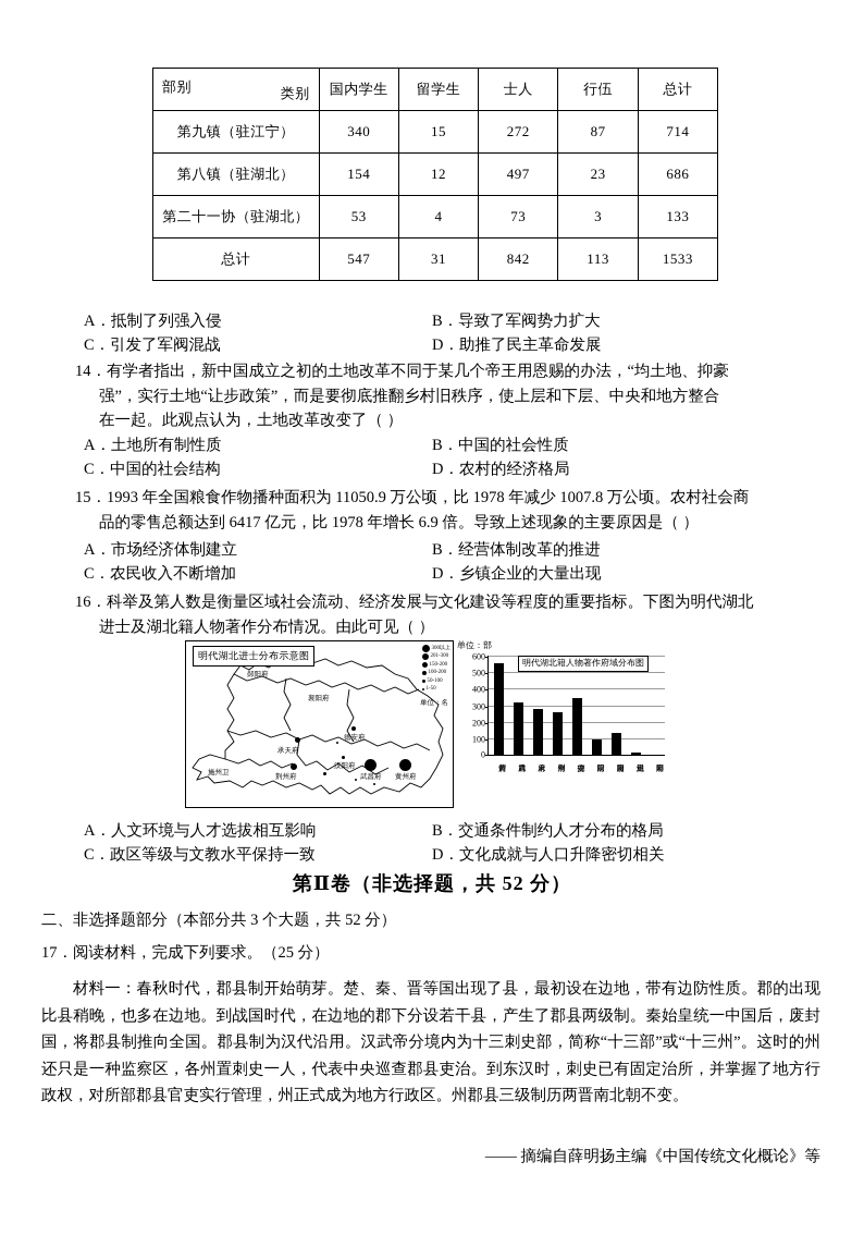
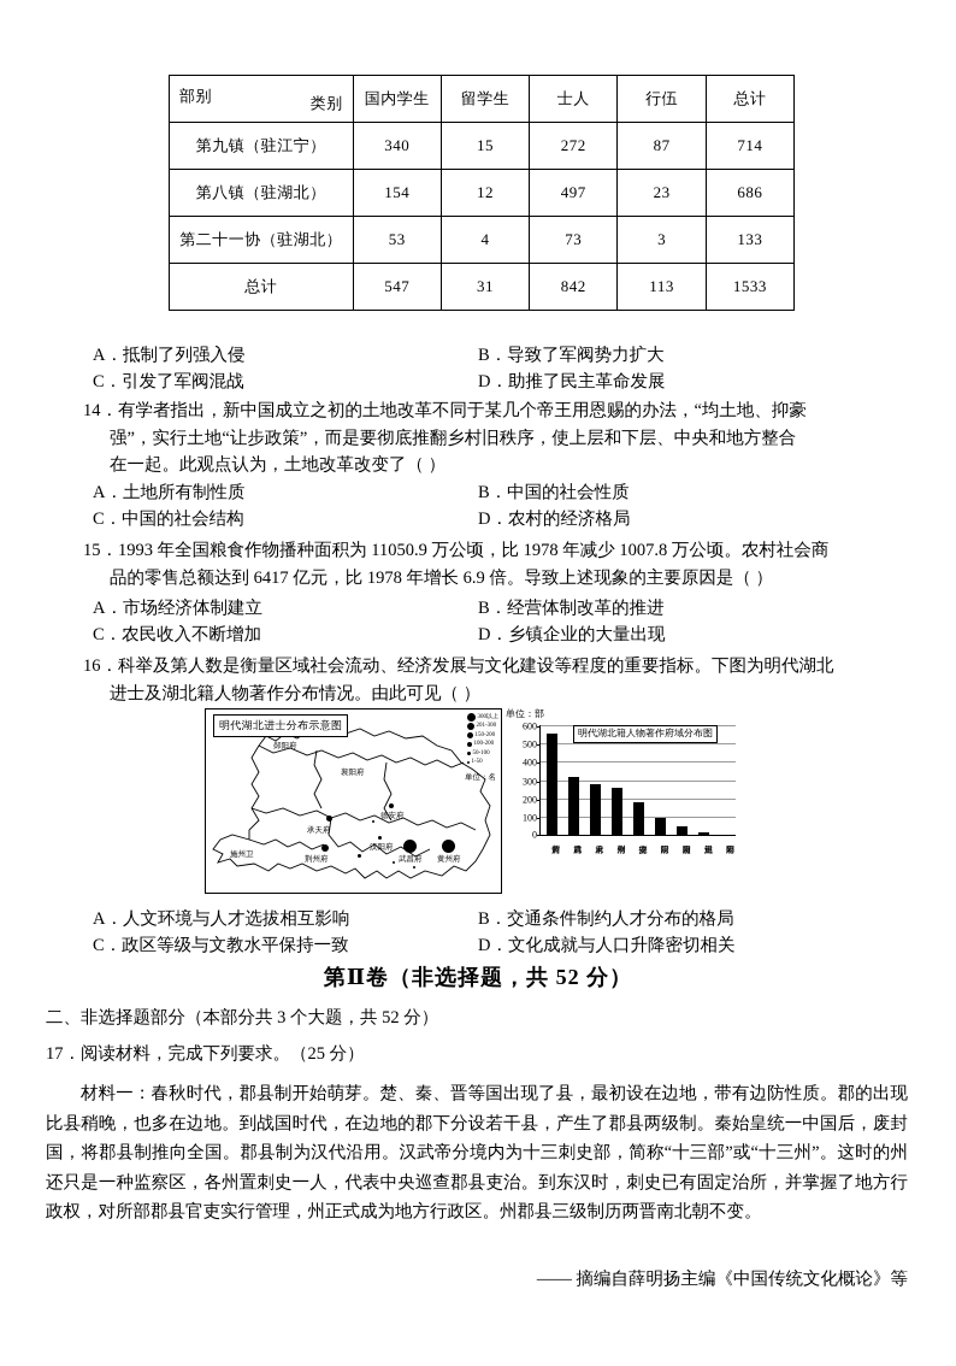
德安府: 340 -> 180
襄阳府: 130 -> 50
